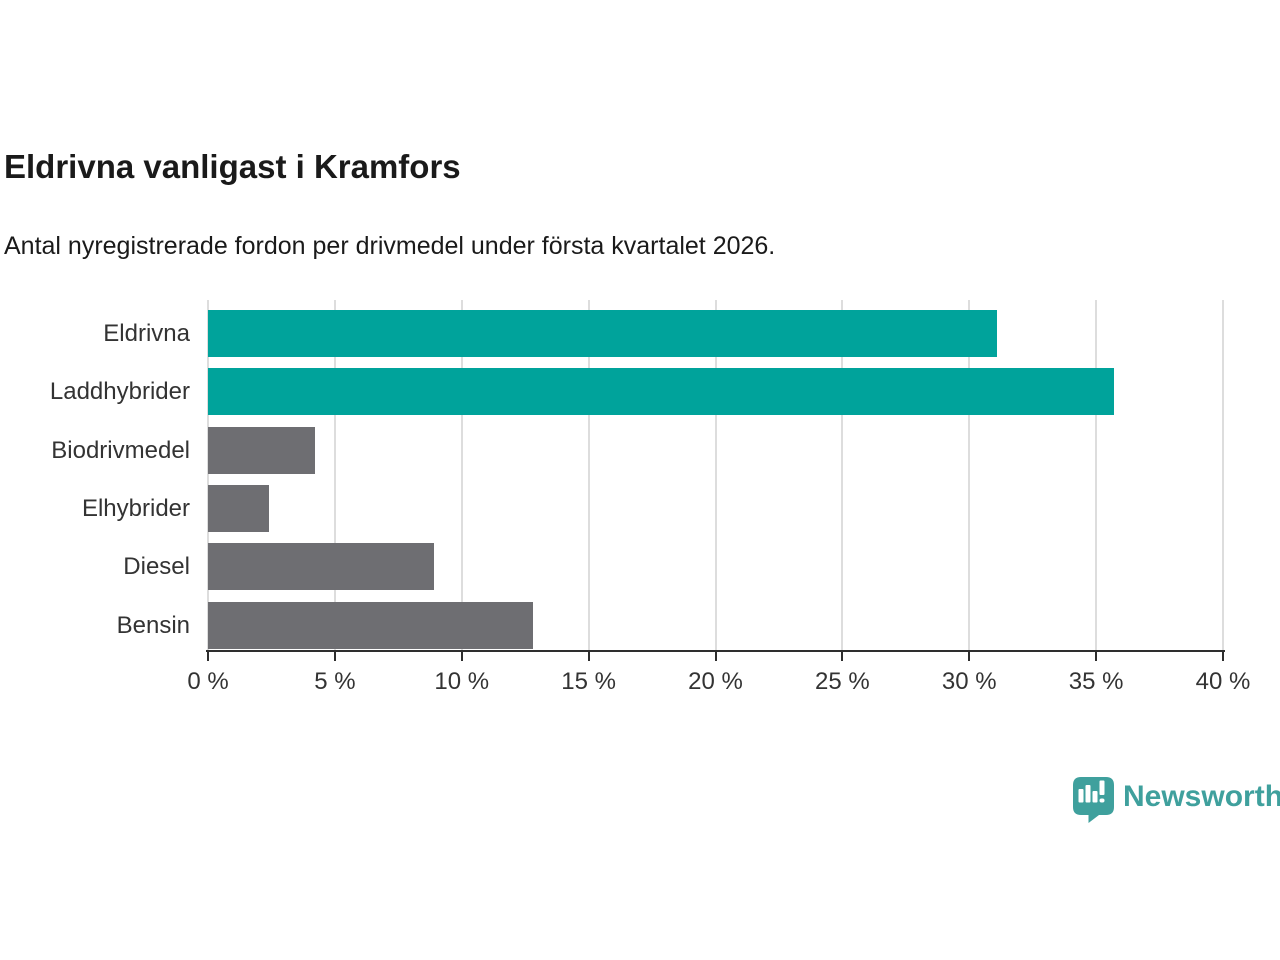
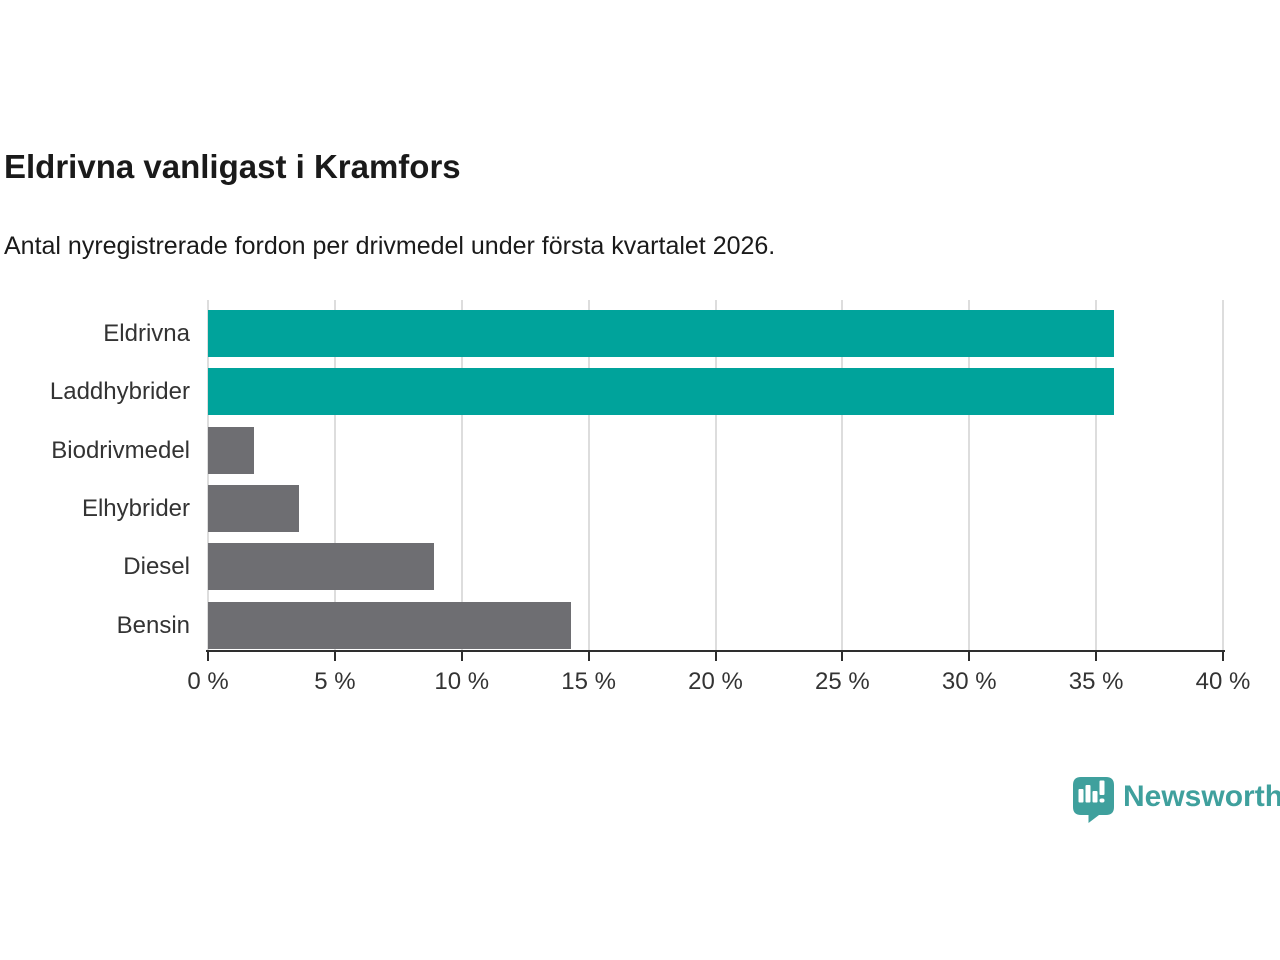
Eldrivna: 31.1% -> 35.7%
Biodrivmedel: 4.2% -> 1.8%
Elhybrider: 2.4% -> 3.6%
Bensin: 12.8% -> 14.3%
